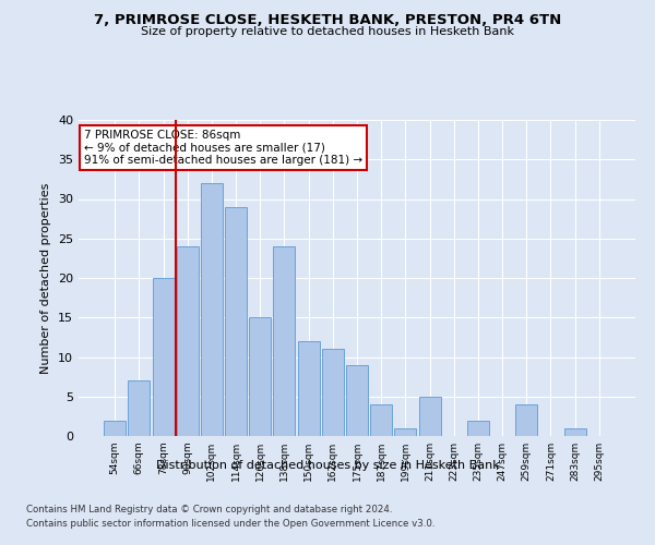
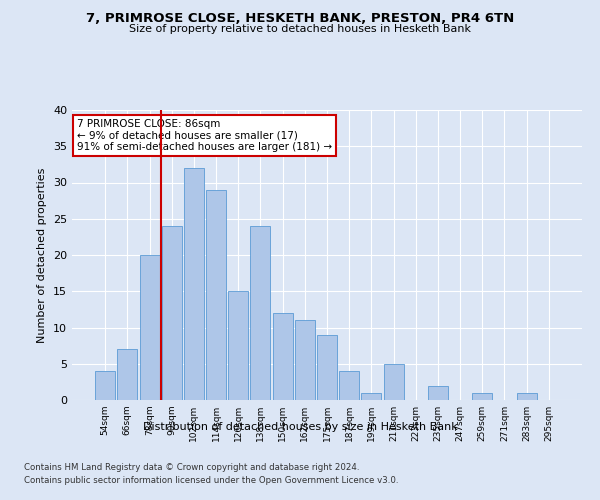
54sqm: 2 -> 4
259sqm: 4 -> 1
